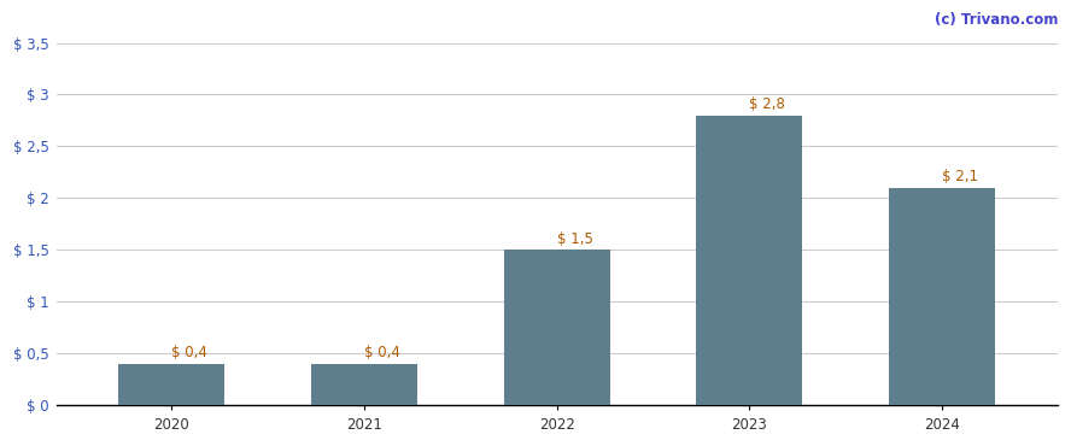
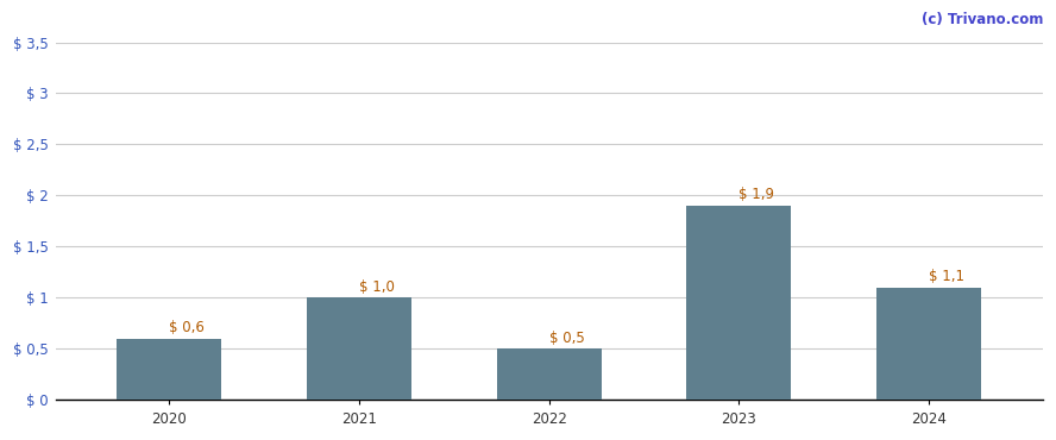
2020: 0,4 -> 0,6
2021: 0,4 -> 1,0
2022: 1,5 -> 0,5
2023: 2,8 -> 1,9
2024: 2,1 -> 1,1
